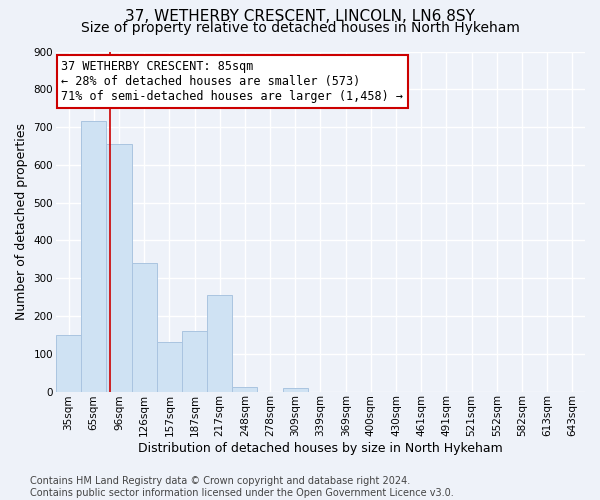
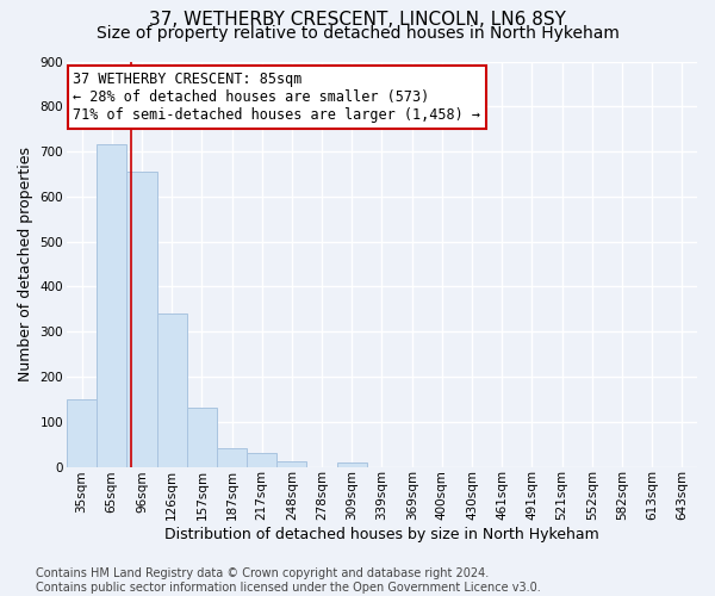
187sqm: 160 -> 42
217sqm: 255 -> 30
